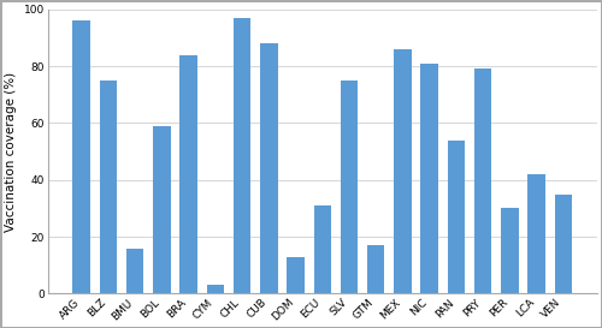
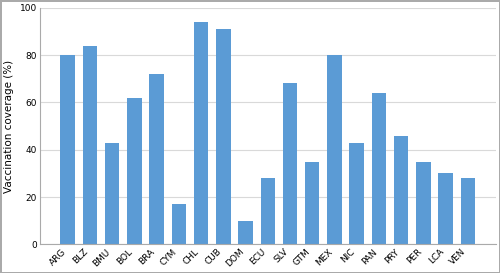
ARG: 96 -> 80
BLZ: 75 -> 84
BMU: 16 -> 43
BOL: 59 -> 62
BRA: 84 -> 72
CYM: 3 -> 17
CHL: 97 -> 94
CUB: 88 -> 91
DOM: 13 -> 10
ECU: 31 -> 28
SLV: 75 -> 68
GTM: 17 -> 35
MEX: 86 -> 80
NIC: 81 -> 43
PAN: 54 -> 64
PRY: 79 -> 46
PER: 30 -> 35
LCA: 42 -> 30
VEN: 35 -> 28
